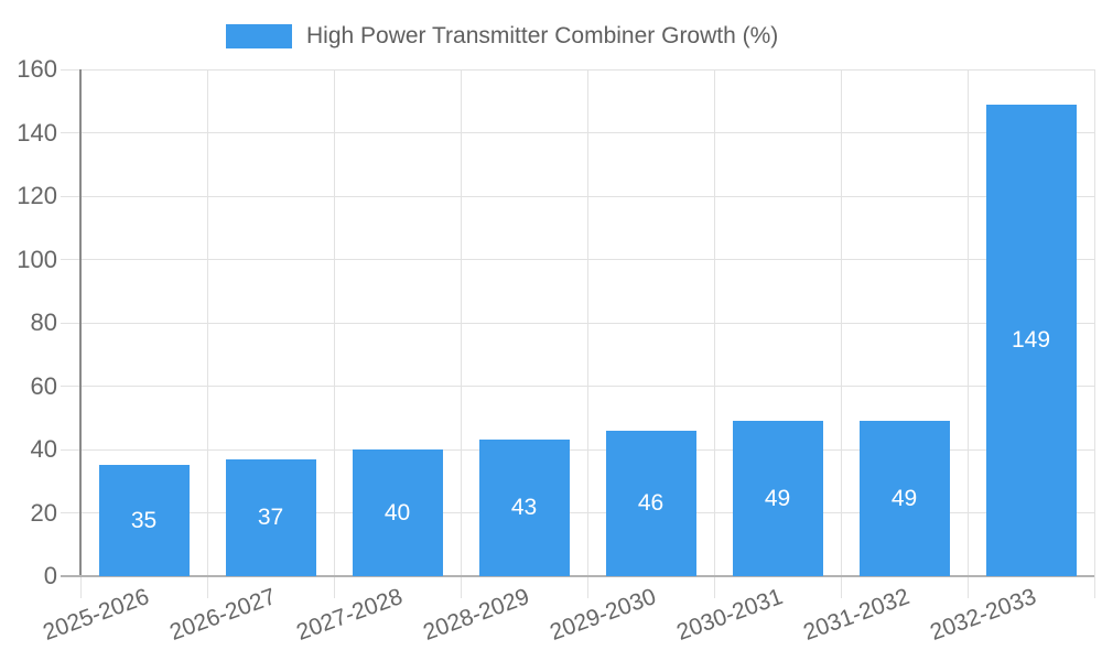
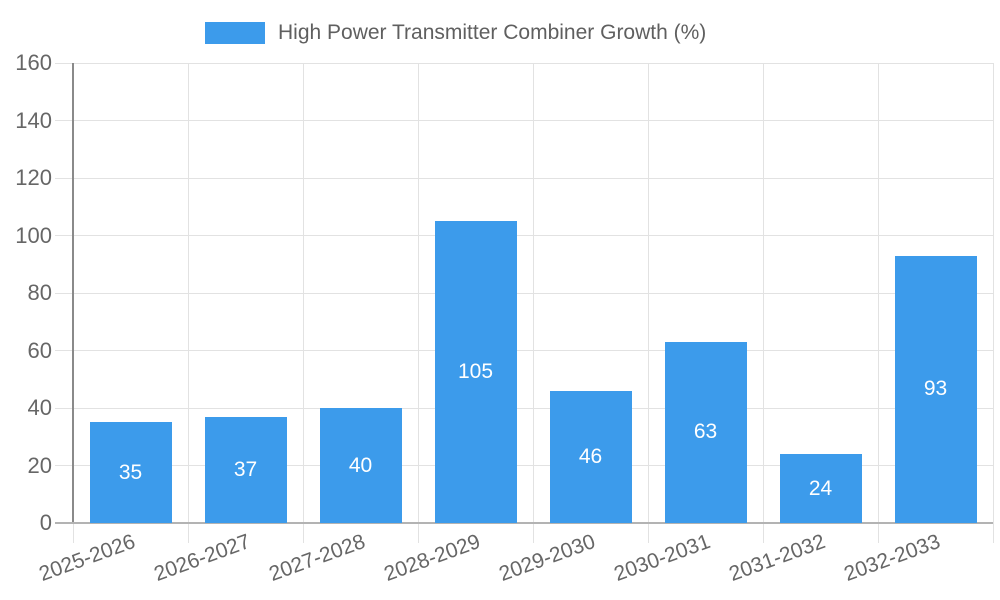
2028-2029: 43 -> 105
2030-2031: 49 -> 63
2031-2032: 49 -> 24
2032-2033: 149 -> 93
